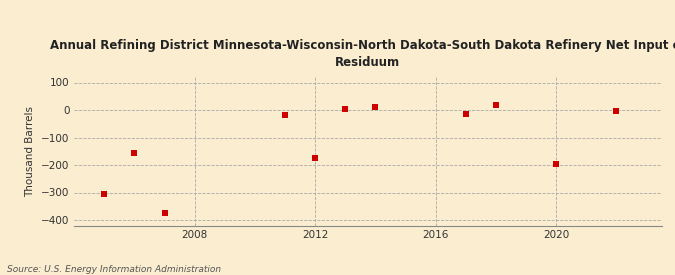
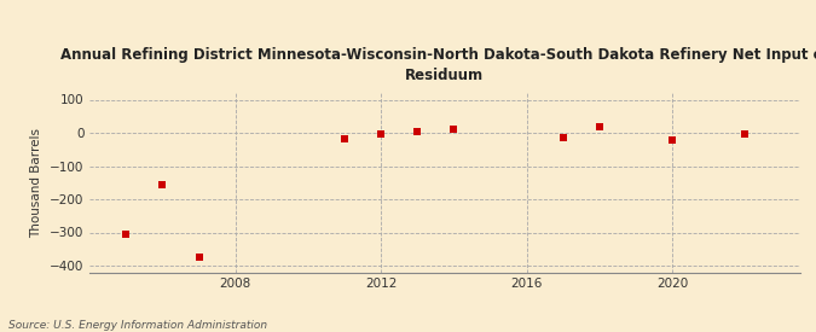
2012: -175 -> -5
2020: -195 -> -20
